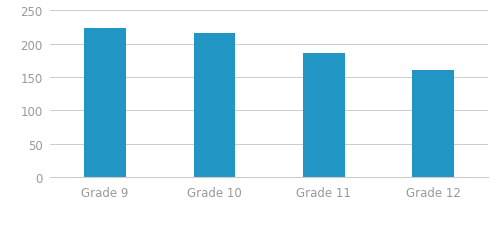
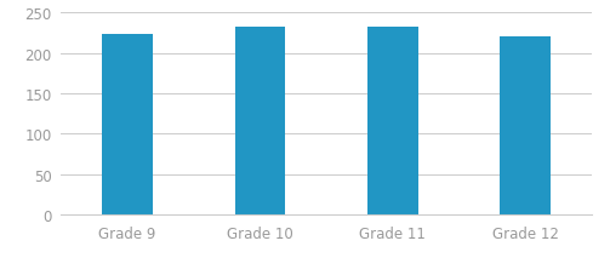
Grade 10: 216 -> 232
Grade 11: 186 -> 232
Grade 12: 160 -> 221
